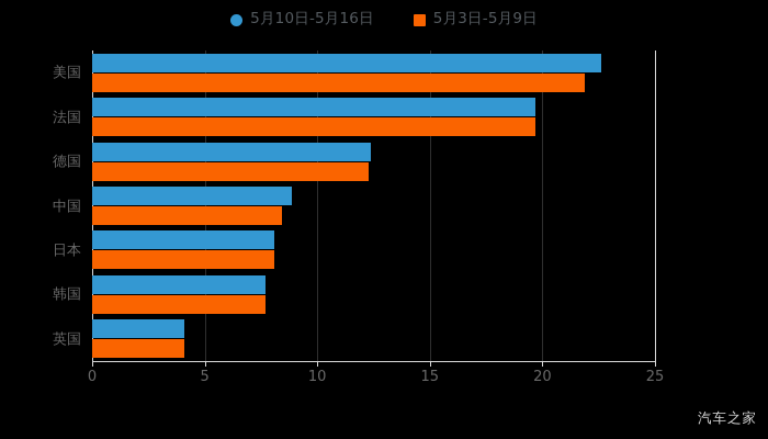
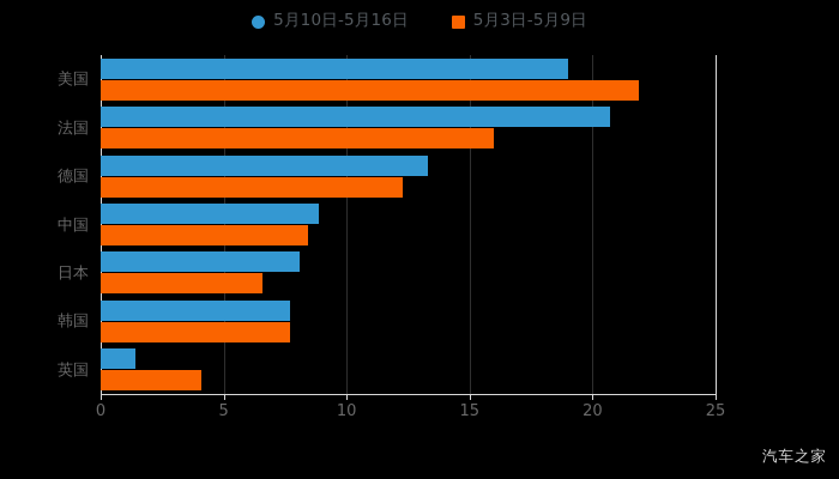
5月10日-5月16日/美国: 22.6 -> 19.0
5月10日-5月16日/法国: 19.7 -> 20.7
5月3日-5月9日/法国: 19.7 -> 16.0
5月10日-5月16日/德国: 12.4 -> 13.3
5月3日-5月9日/日本: 8.1 -> 6.6
5月10日-5月16日/英国: 4.1 -> 1.4
